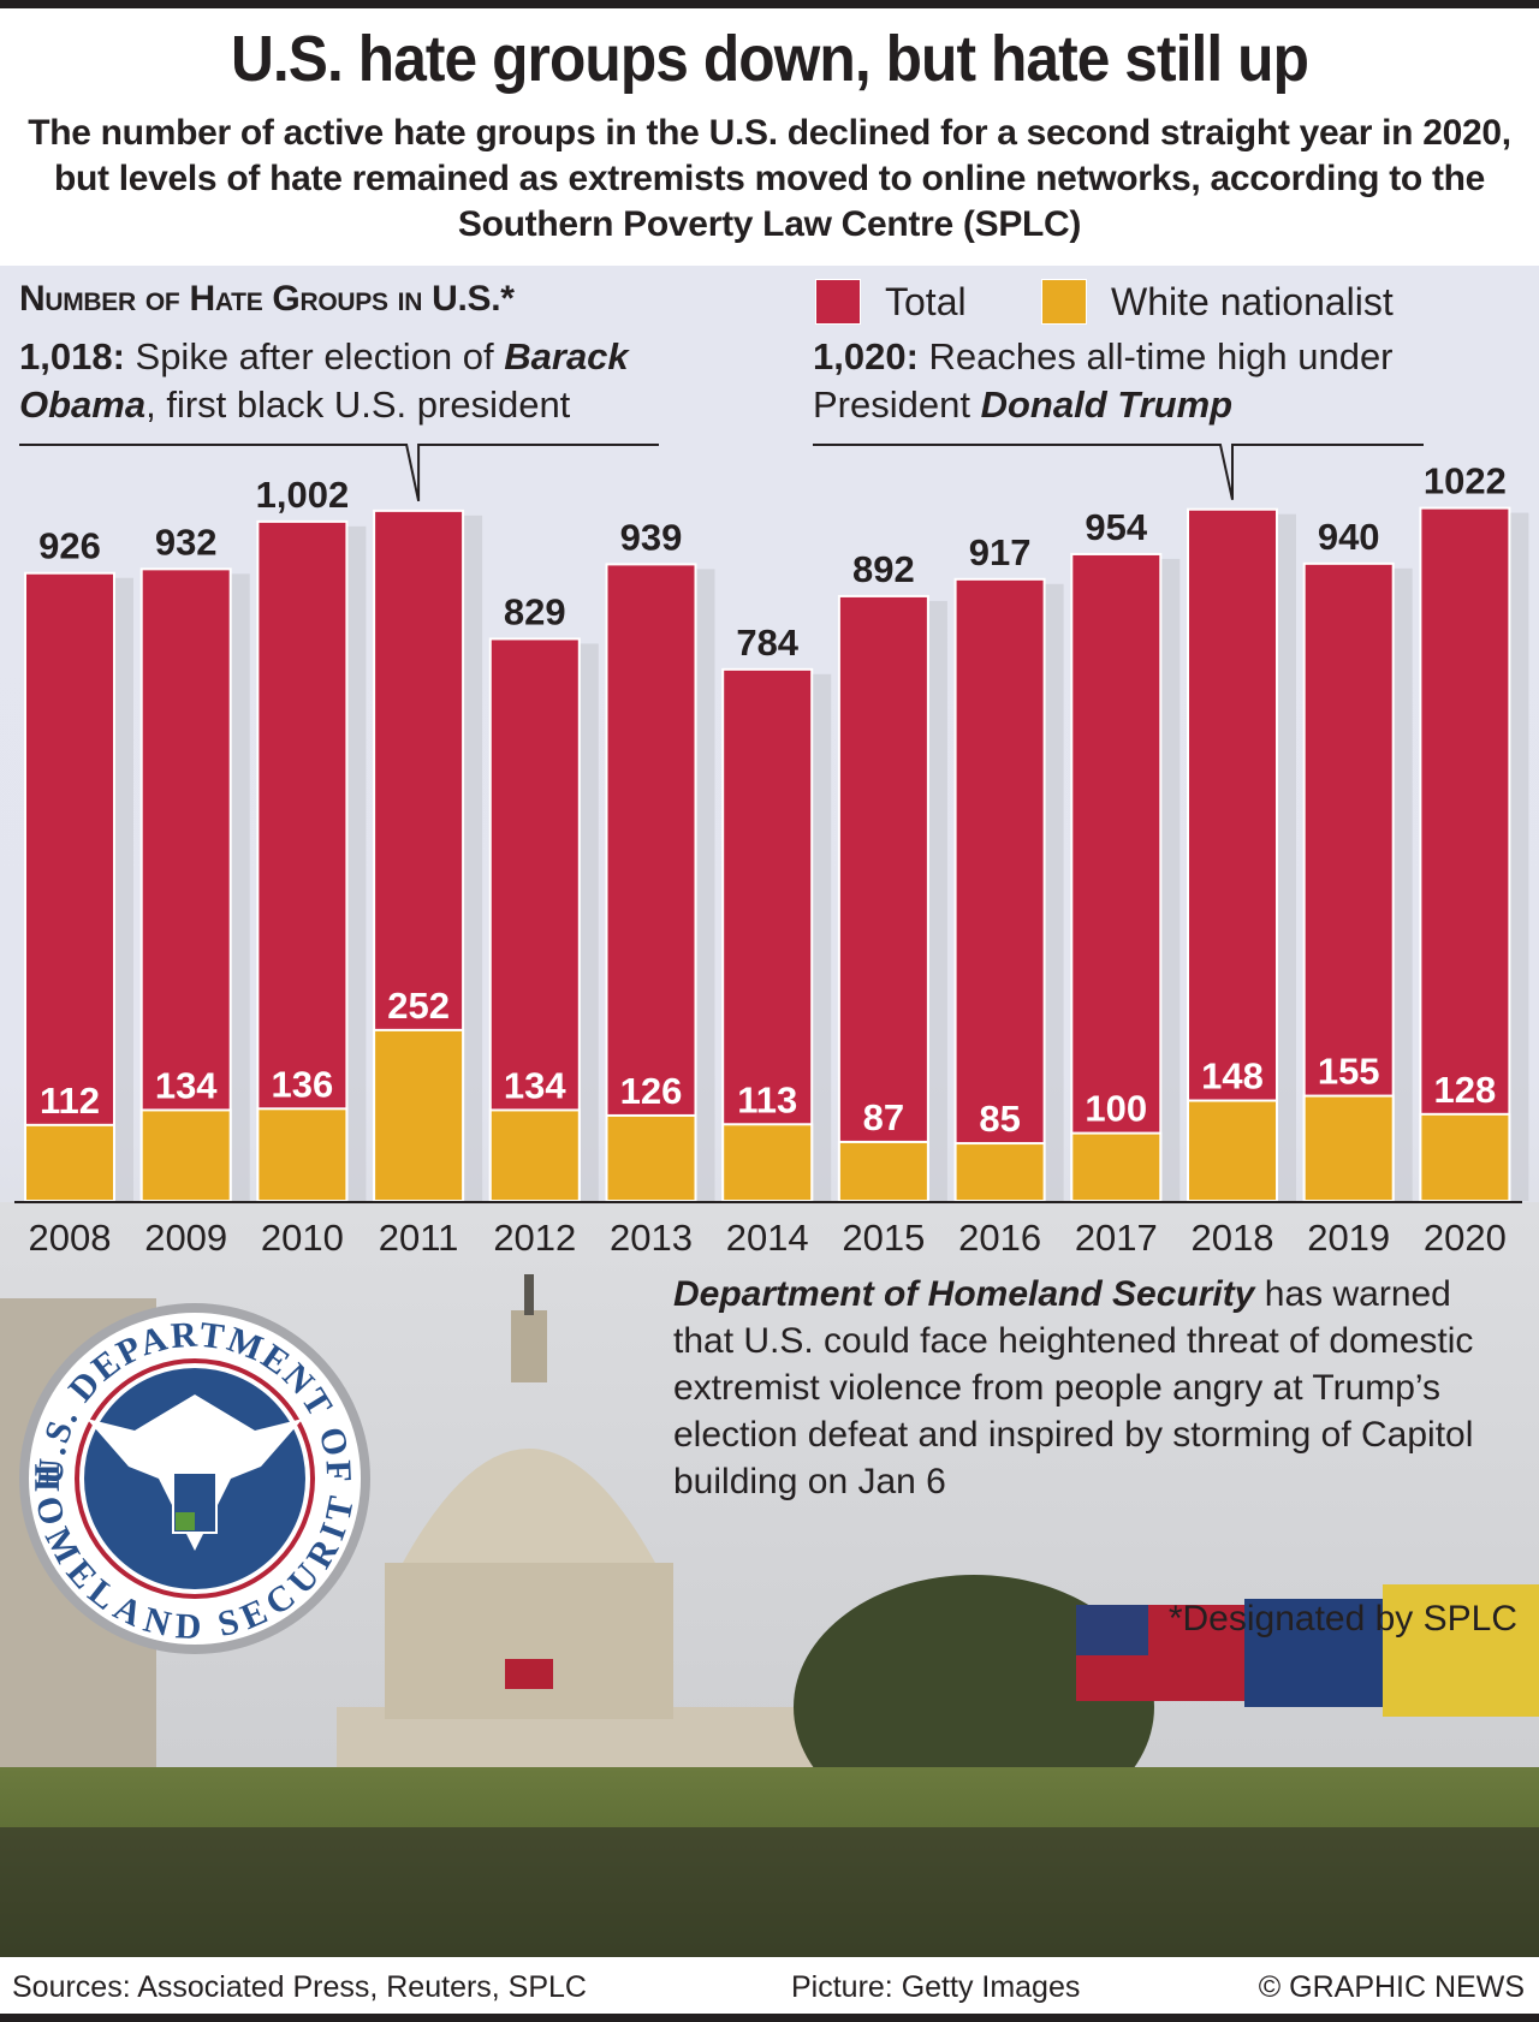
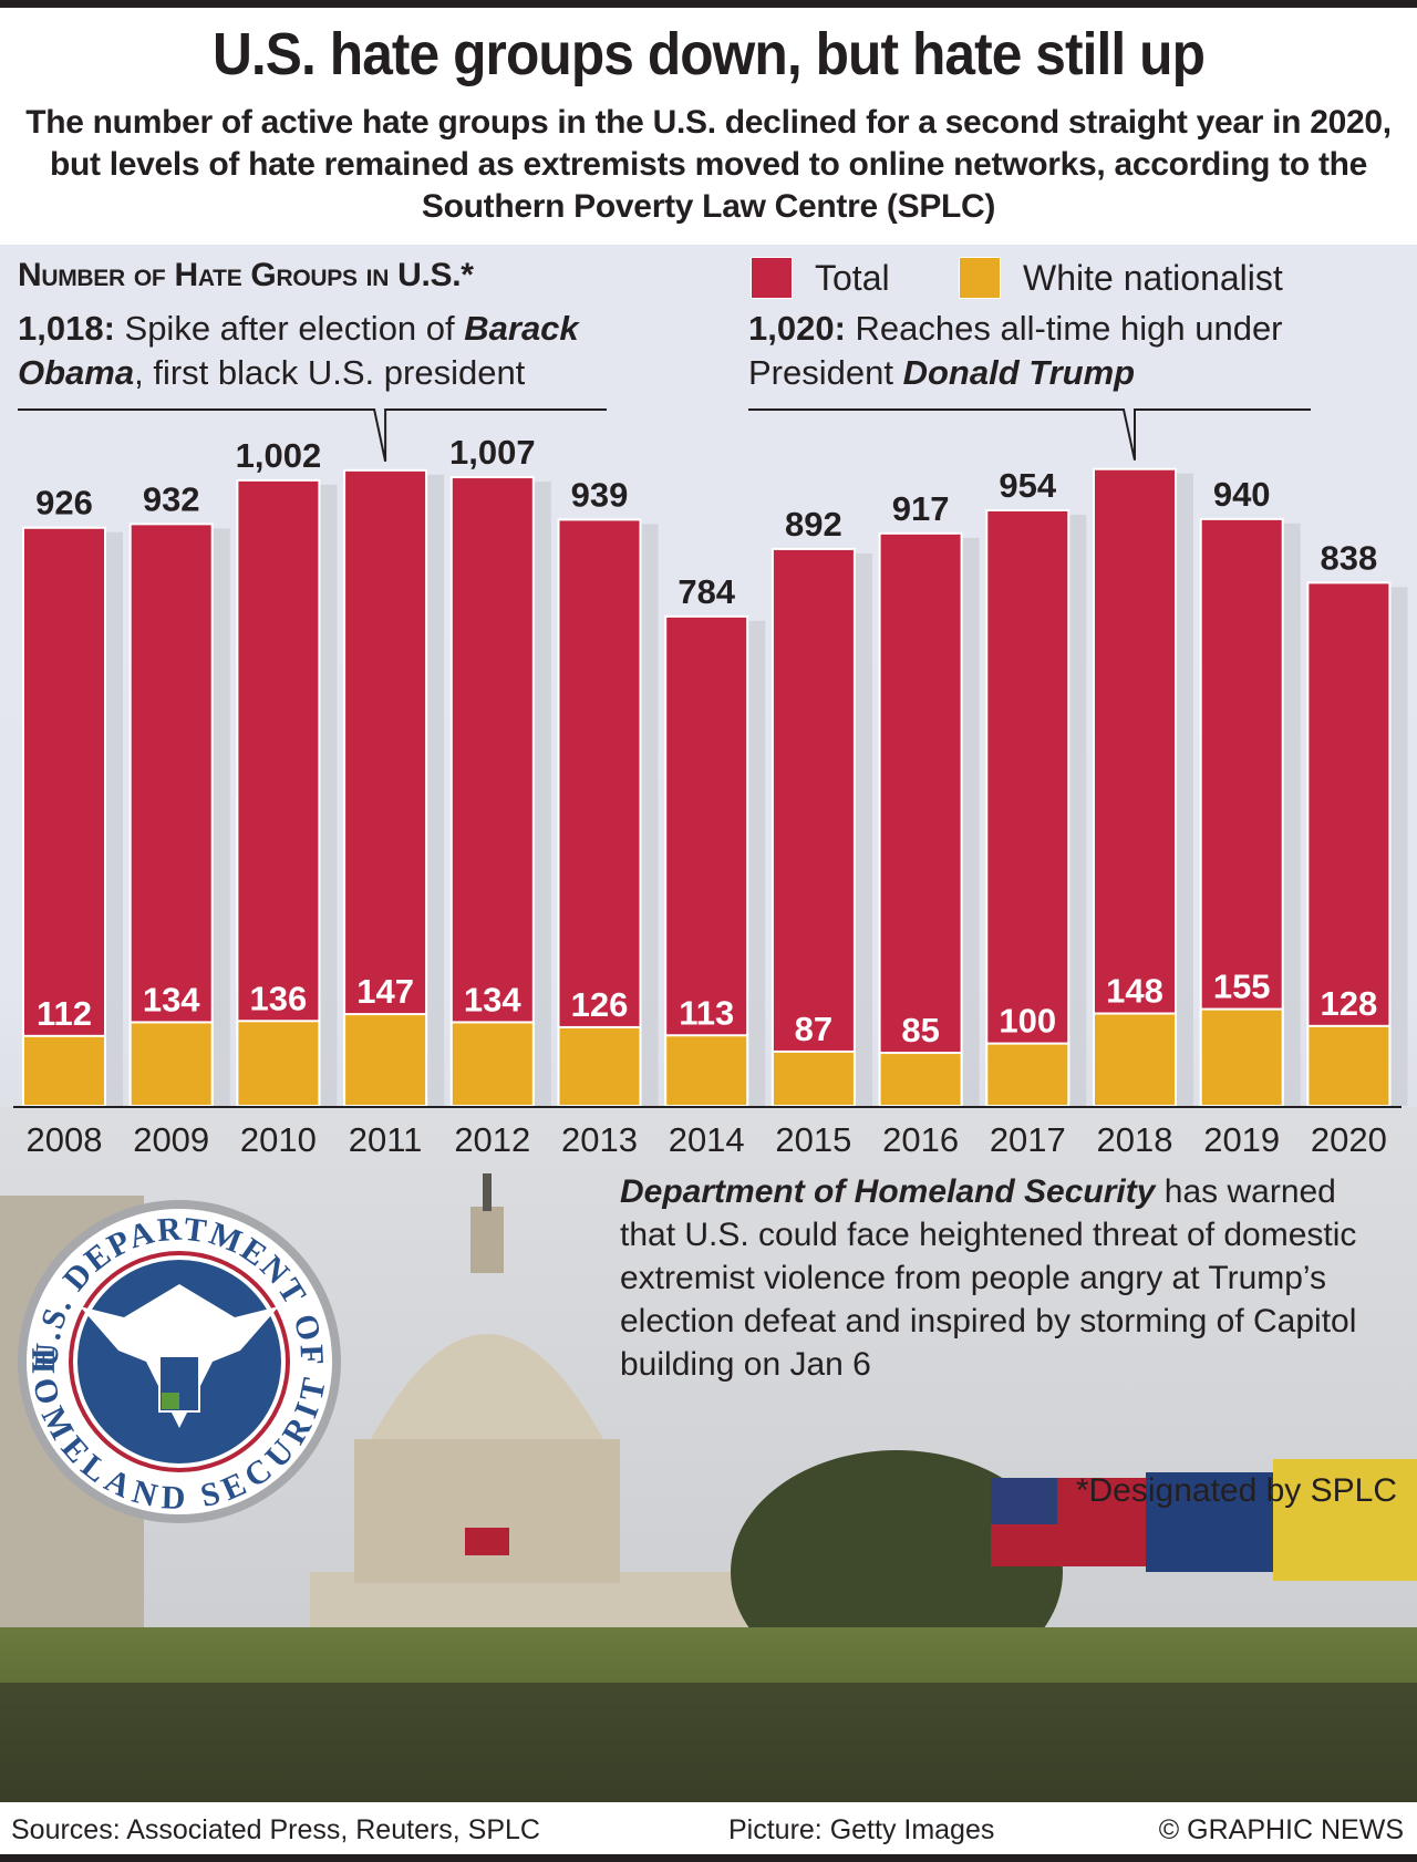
White nationalist/2011: 252 -> 147
Total/2012: 829 -> 1,007
Total/2020: 1022 -> 838
